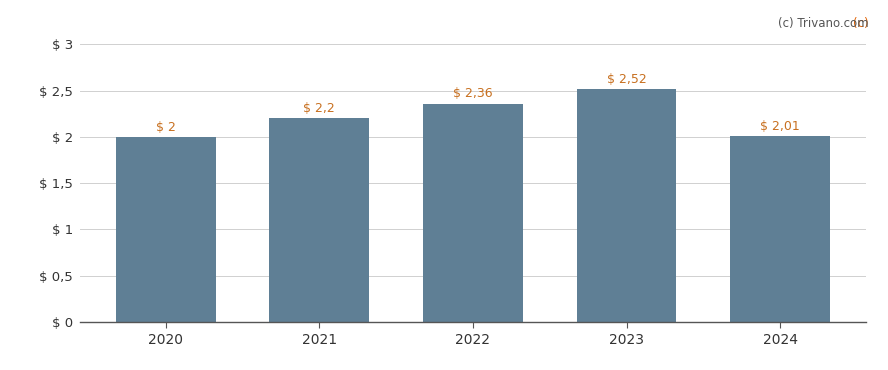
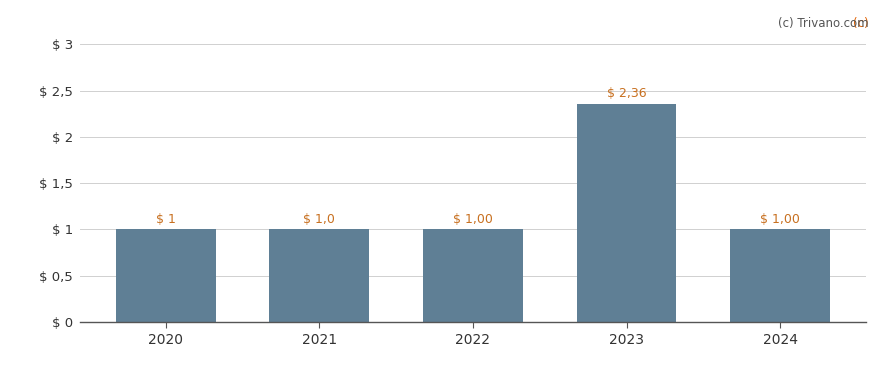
2020: 2 -> 1
2021: 2,2 -> 1,0
2022: 2,36 -> 1,00
2023: 2,52 -> 2,36
2024: 2,01 -> 1,00
